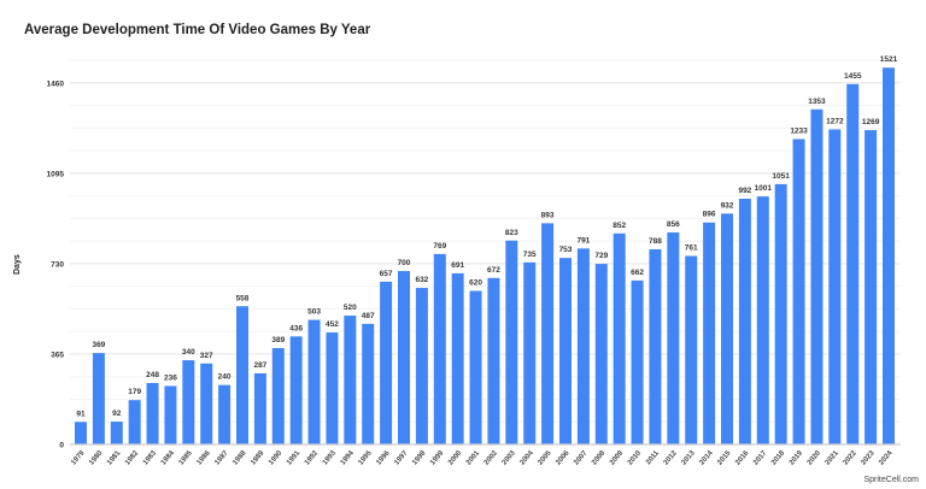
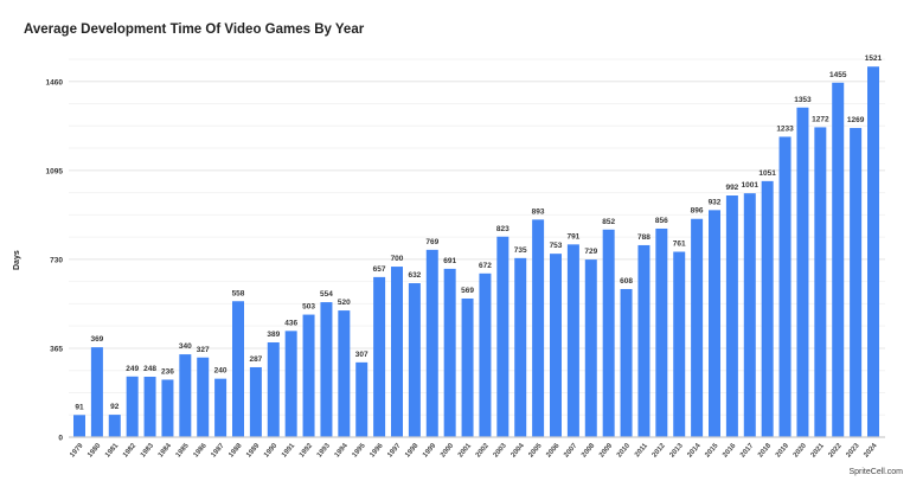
1982: 179 -> 249
1993: 452 -> 554
1995: 487 -> 307
2001: 620 -> 569
2010: 662 -> 608
